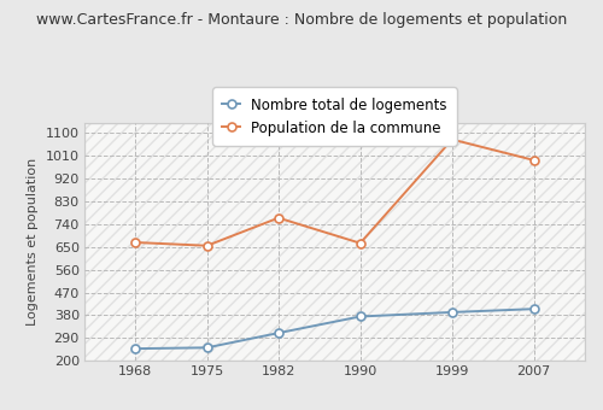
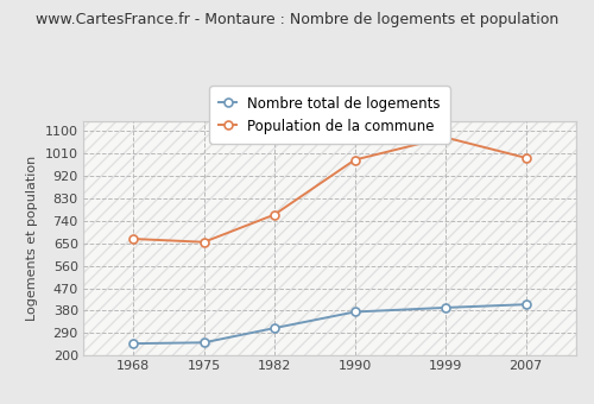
Population de la commune/1990: 665 -> 985
